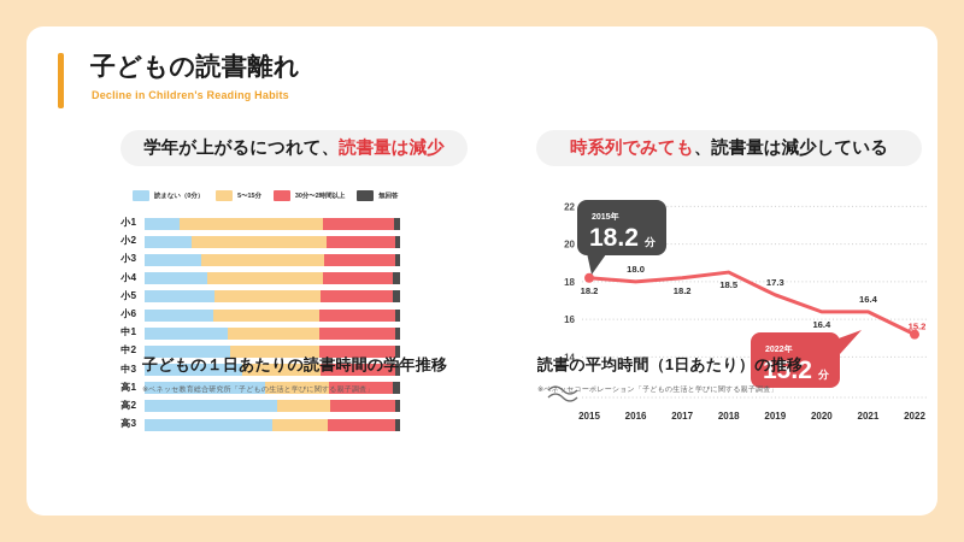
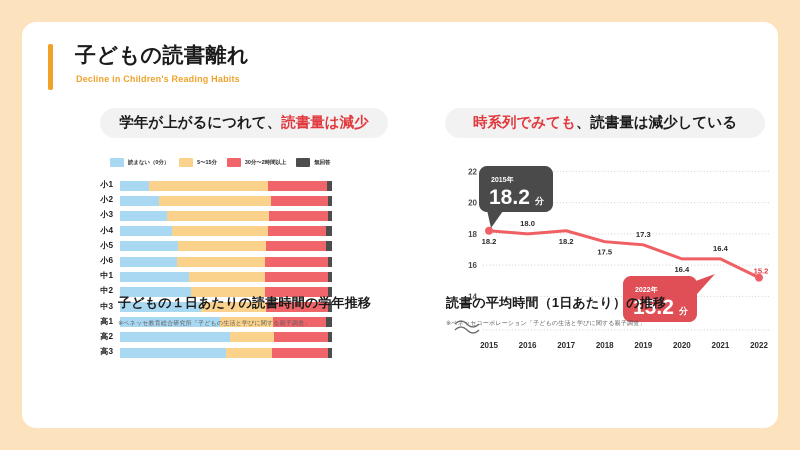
読書の平均時間（1日あたり）の推移/2018: 18.5 -> 17.5
